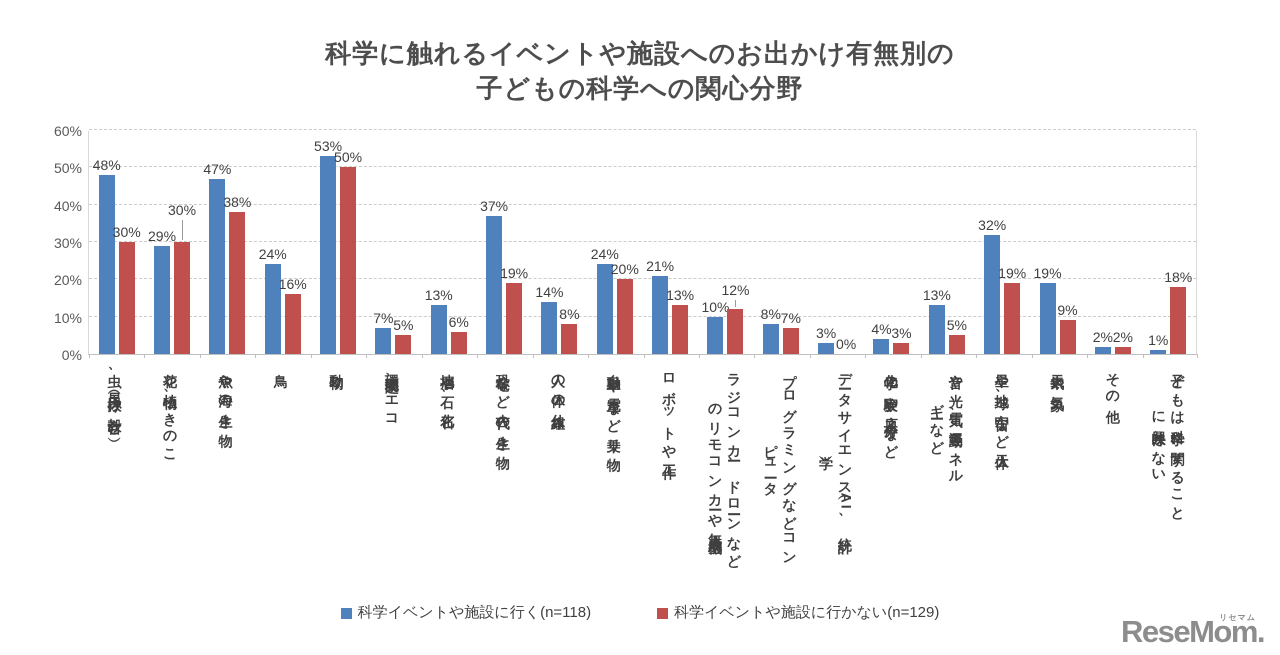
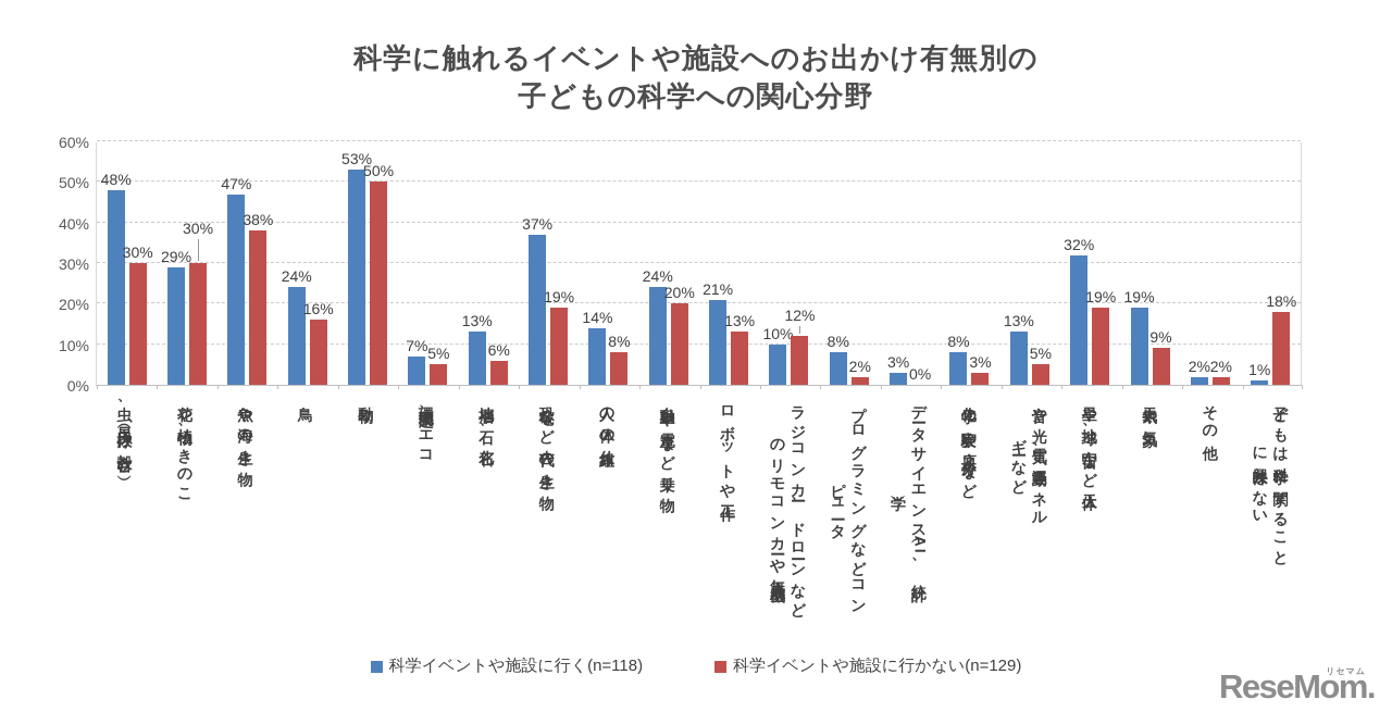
科学イベントや施設に行かない(n=129)/プログラミングなどコン ピュータ: 7% -> 2%
科学イベントや施設に行く(n=118)/化学の実験や原子・分子など: 4% -> 8%
